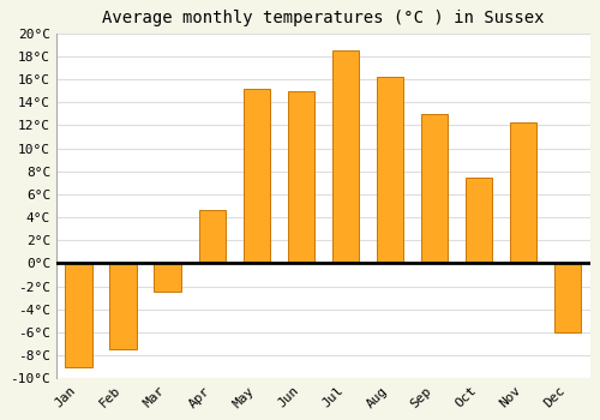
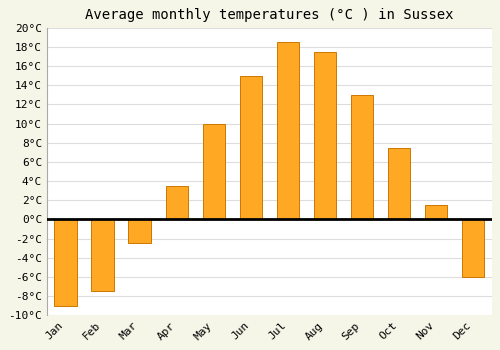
Apr: 4.6°C -> 3.5°C
May: 15.2°C -> 10.0°C
Aug: 16.2°C -> 17.5°C
Nov: 12.2°C -> 1.5°C
